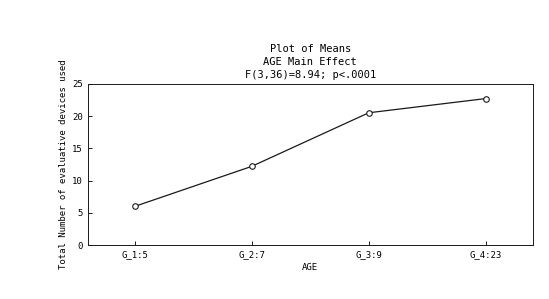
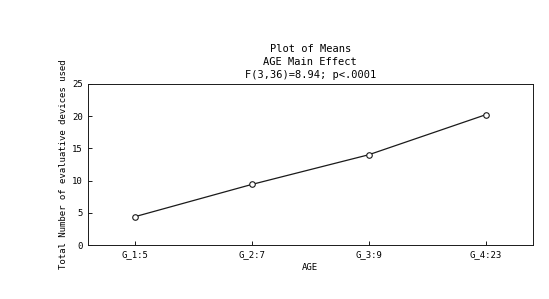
G_1:5: 6.0 -> 4.4
G_2:7: 12.2 -> 9.4
G_3:9: 20.5 -> 14.0
G_4:23: 22.7 -> 20.2
